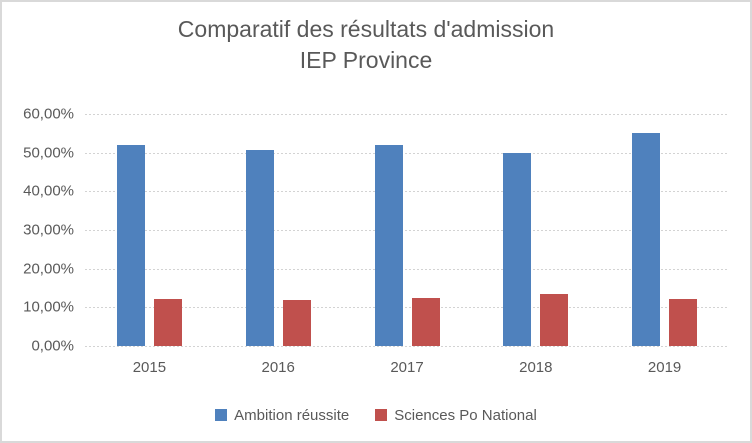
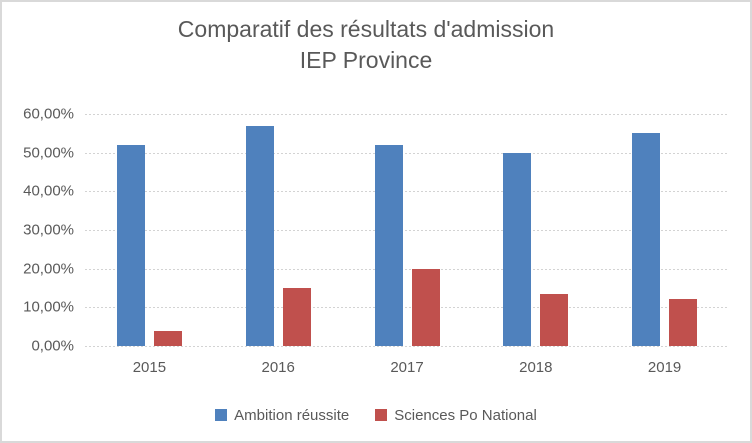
Sciences Po National/2015: 12% -> 4%
Ambition réussite/2016: 51% -> 57%
Sciences Po National/2016: 12% -> 15%
Sciences Po National/2017: 12% -> 20%
